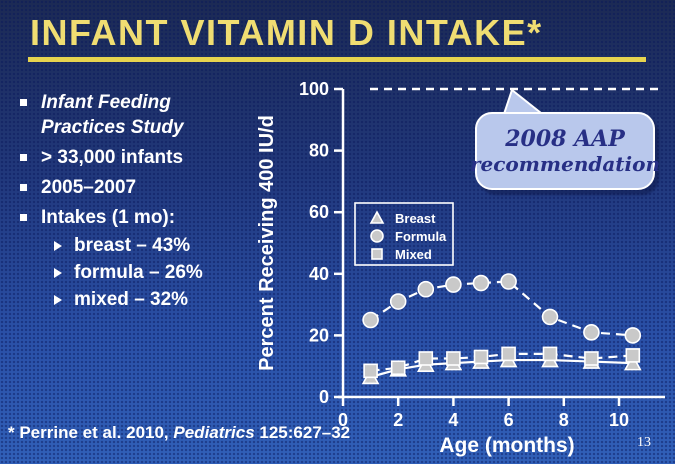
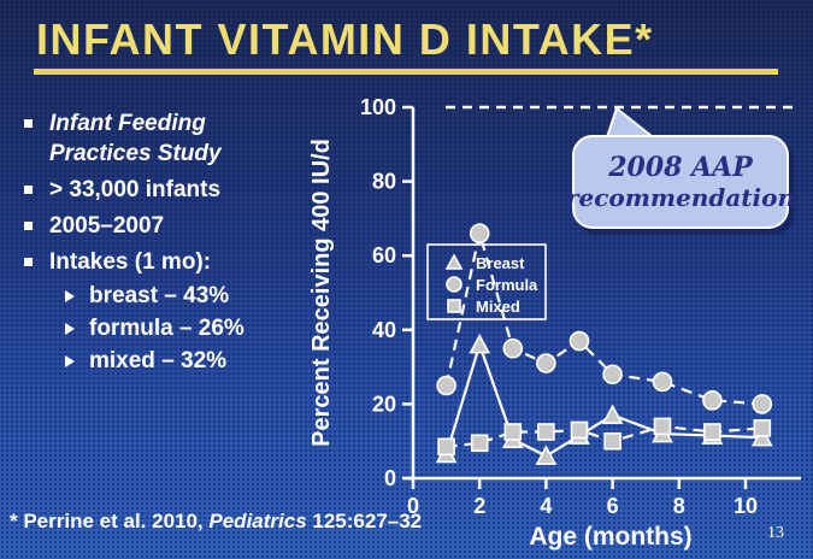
Breast/2: 9 -> 36
Formula/2: 31 -> 66
Breast/4: 11 -> 6
Formula/4: 36 -> 31
Breast/6: 12 -> 17
Formula/6: 38 -> 28
Mixed/6: 14 -> 10
